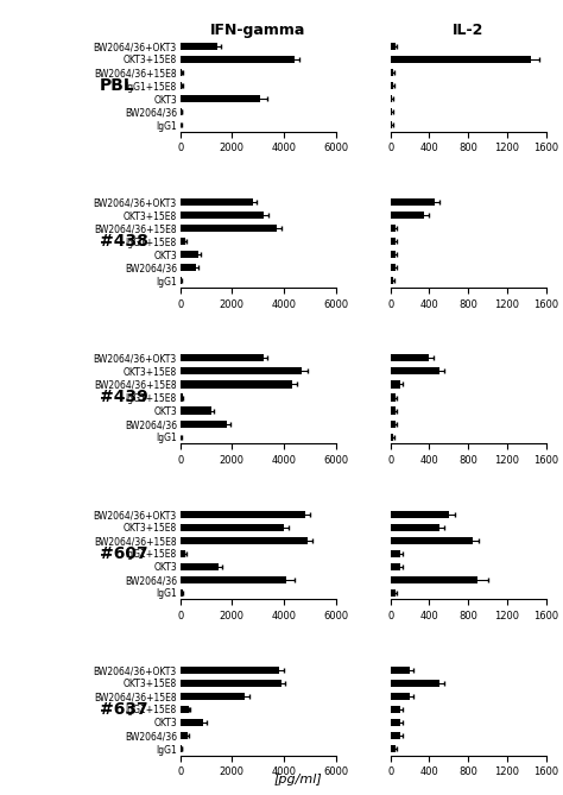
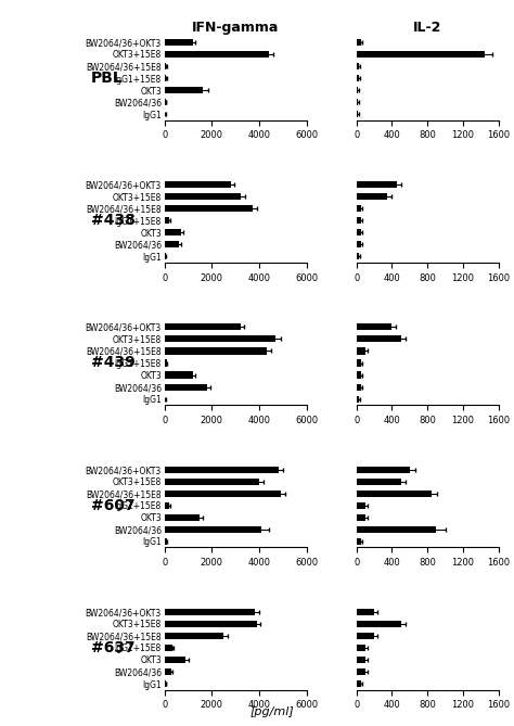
IFN-gamma/BW2064/36+OKT3: 1450 -> 1200
IFN-gamma/OKT3: 3100 -> 1600
